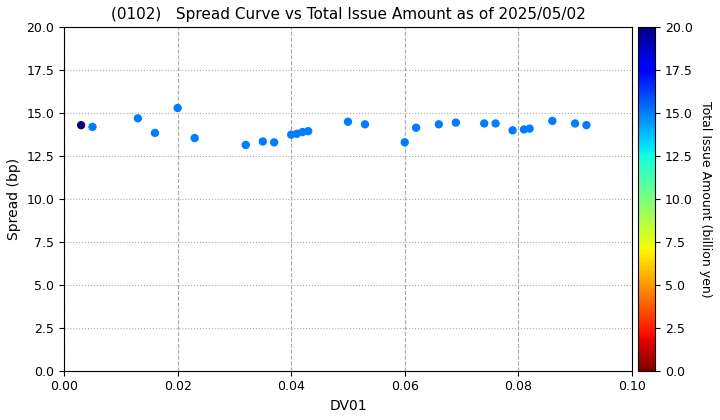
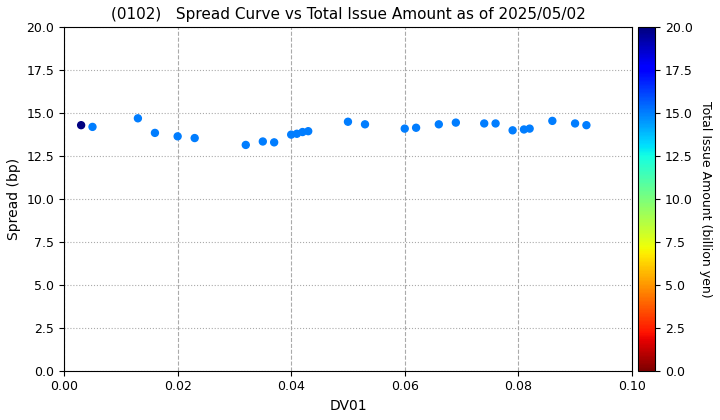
0.02: 15.3 -> 13.7
0.06: 13.3 -> 14.1
